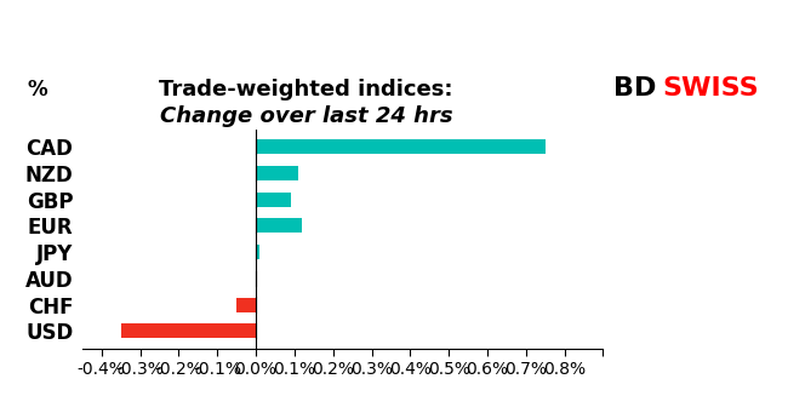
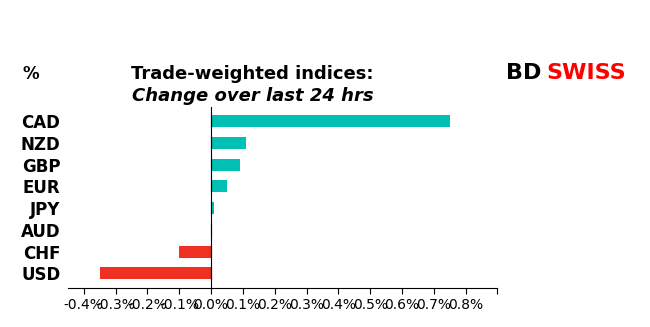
EUR: 0.12% -> 0.05%
CHF: -0.05% -> -0.10%
